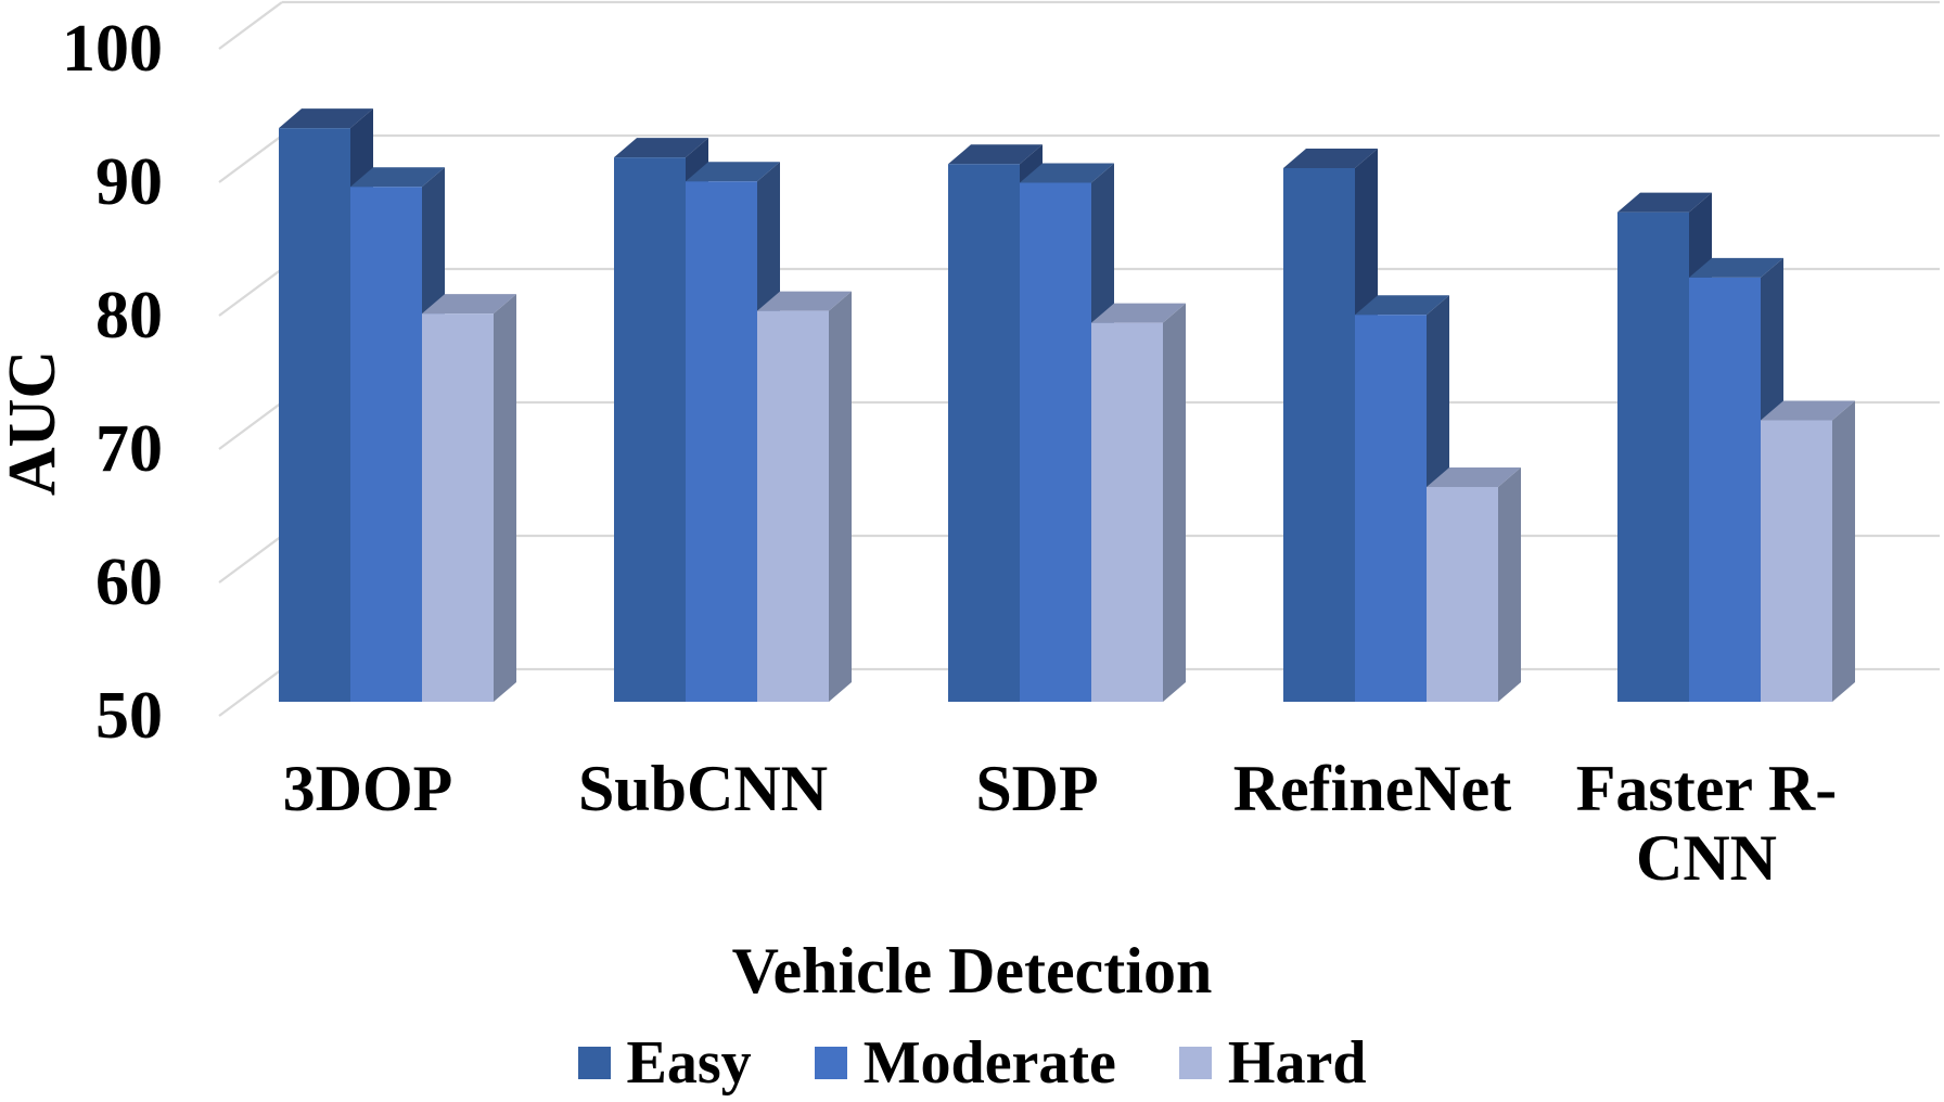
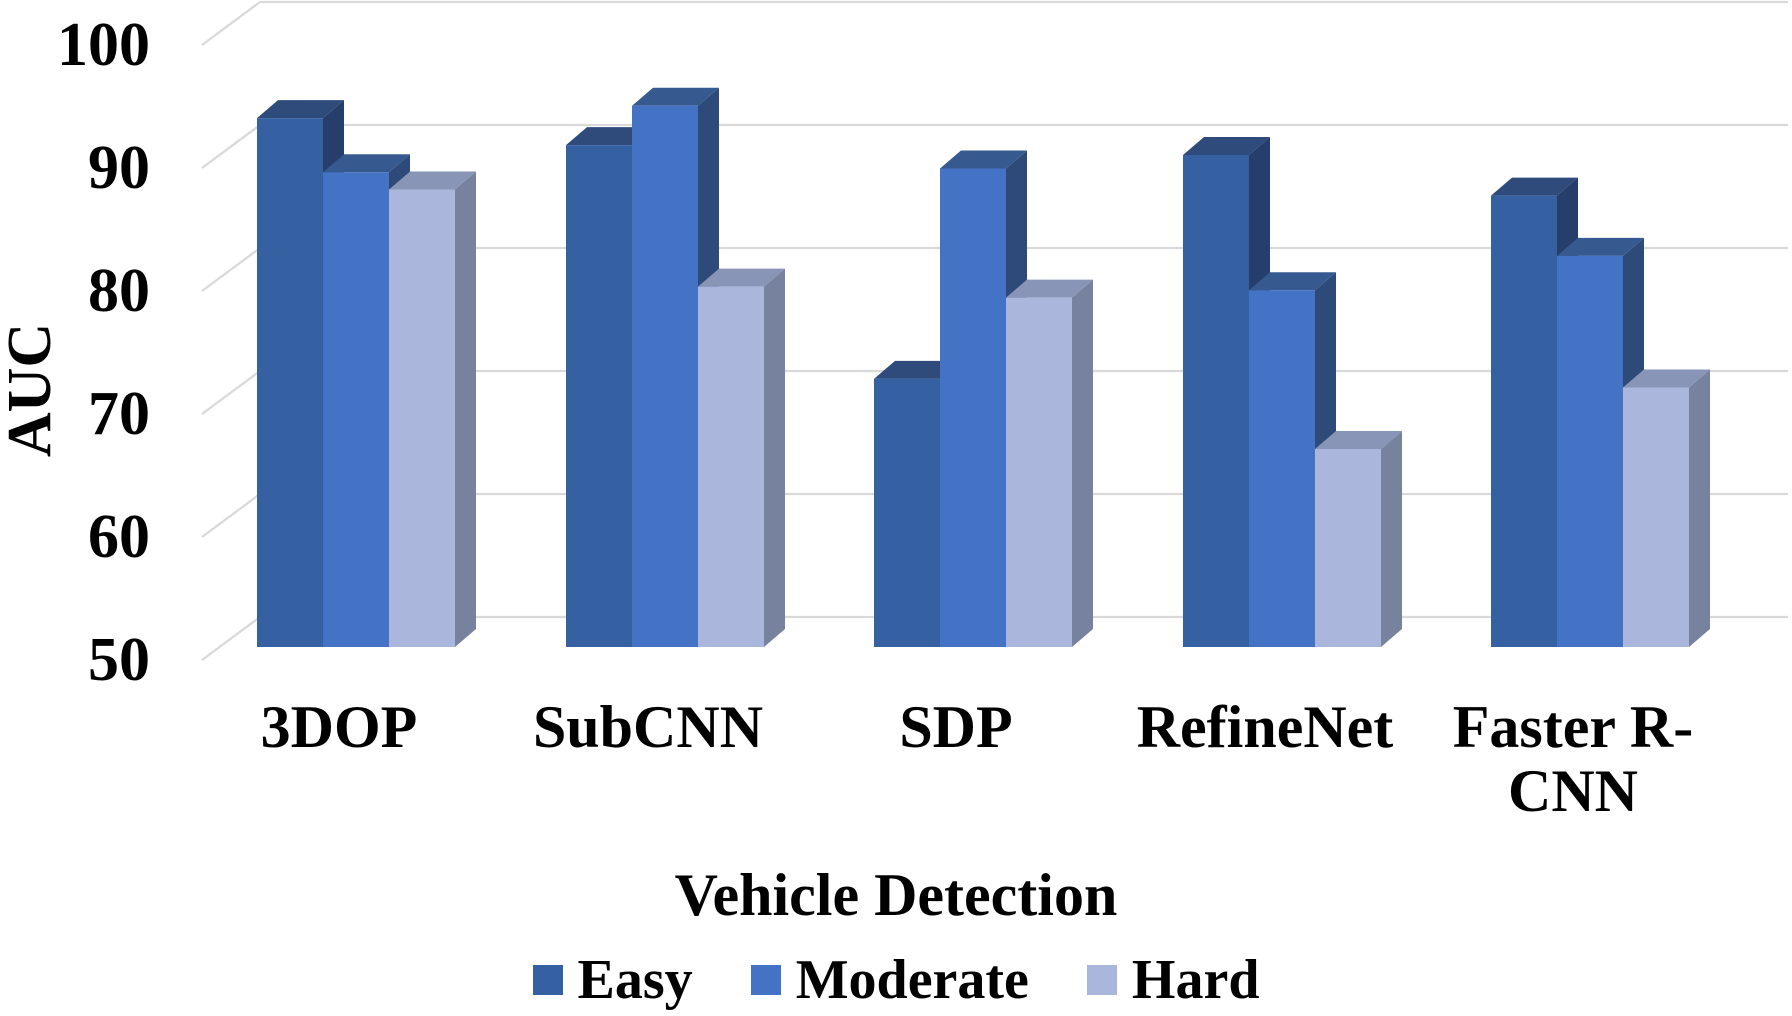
Hard/3DOP: 79.1 -> 87.2
Moderate/SubCNN: 89.0 -> 94.0
Easy/SDP: 90.3 -> 71.8
